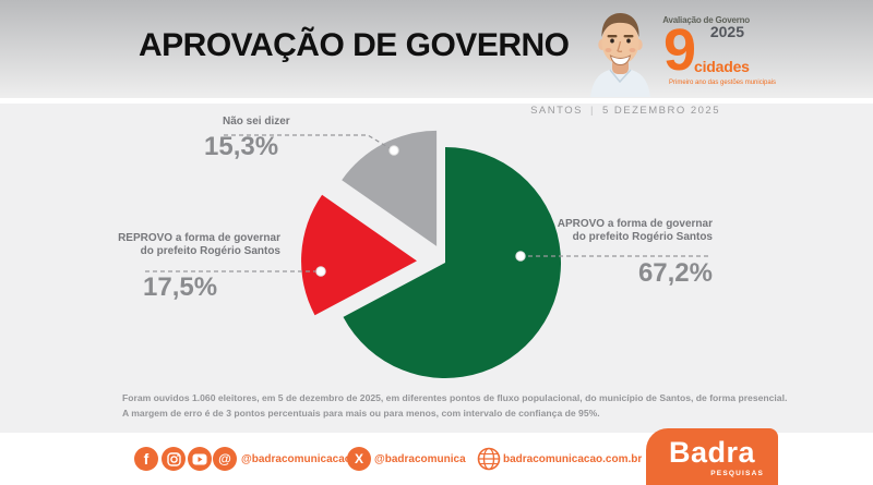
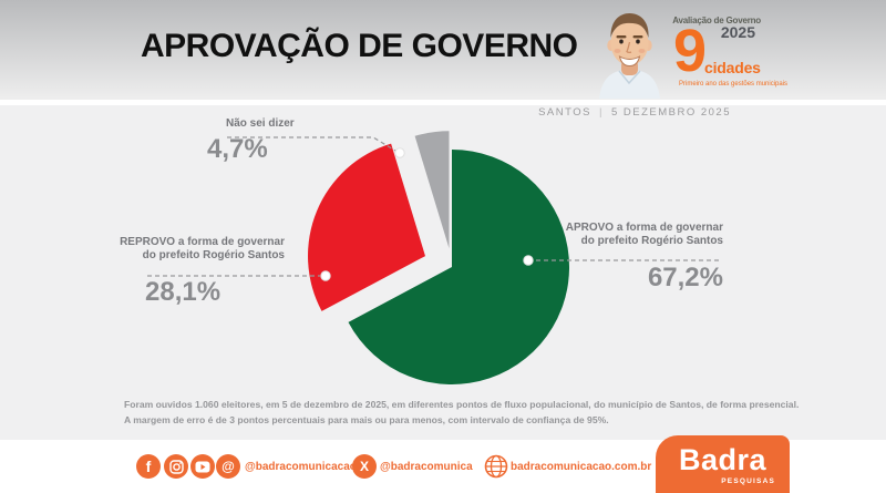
REPROVO a forma de governar do prefeito Rogério Santos: 17,5% -> 28,1%
Não sei dizer: 15,3% -> 4,7%
